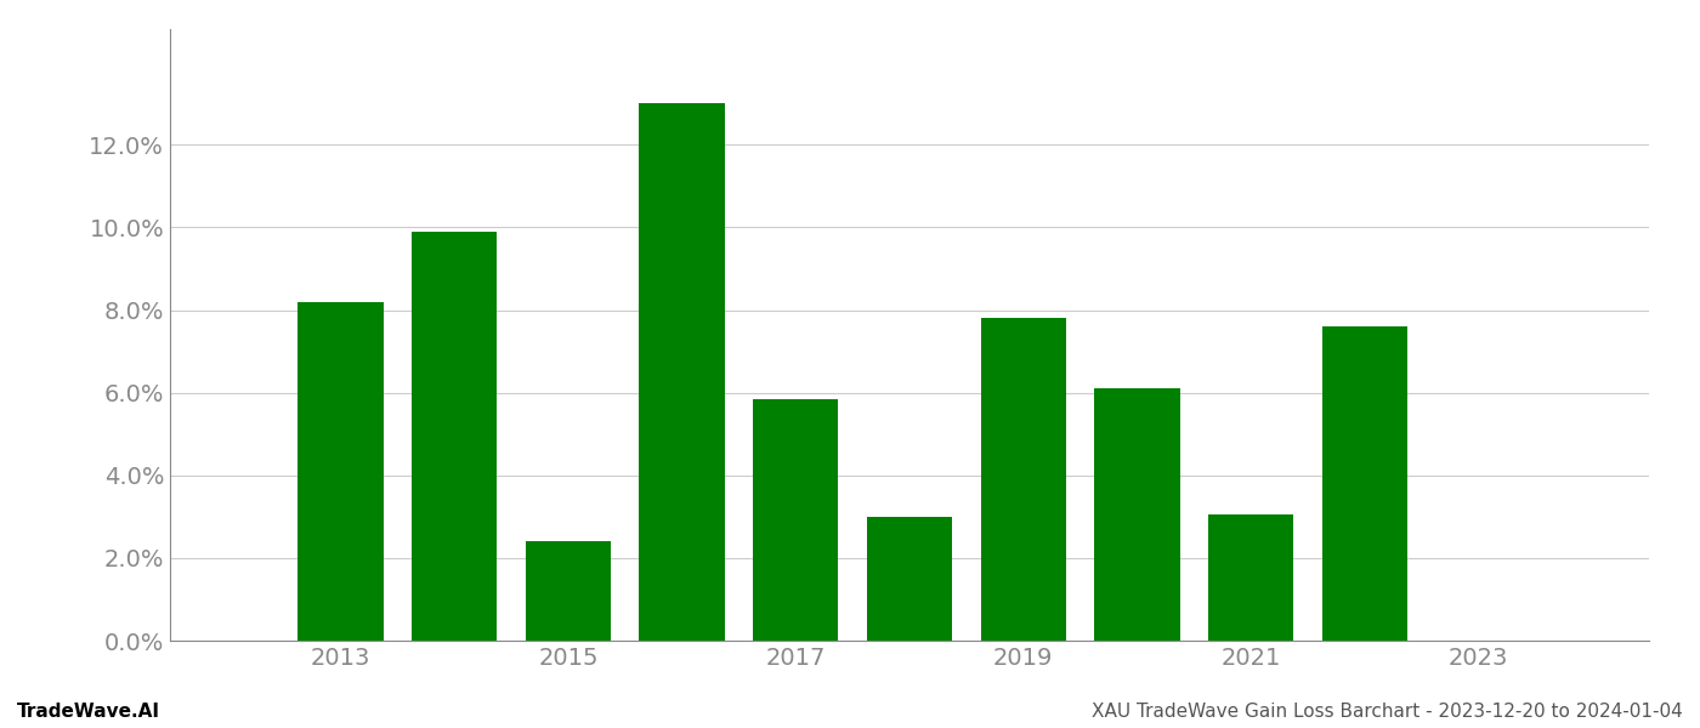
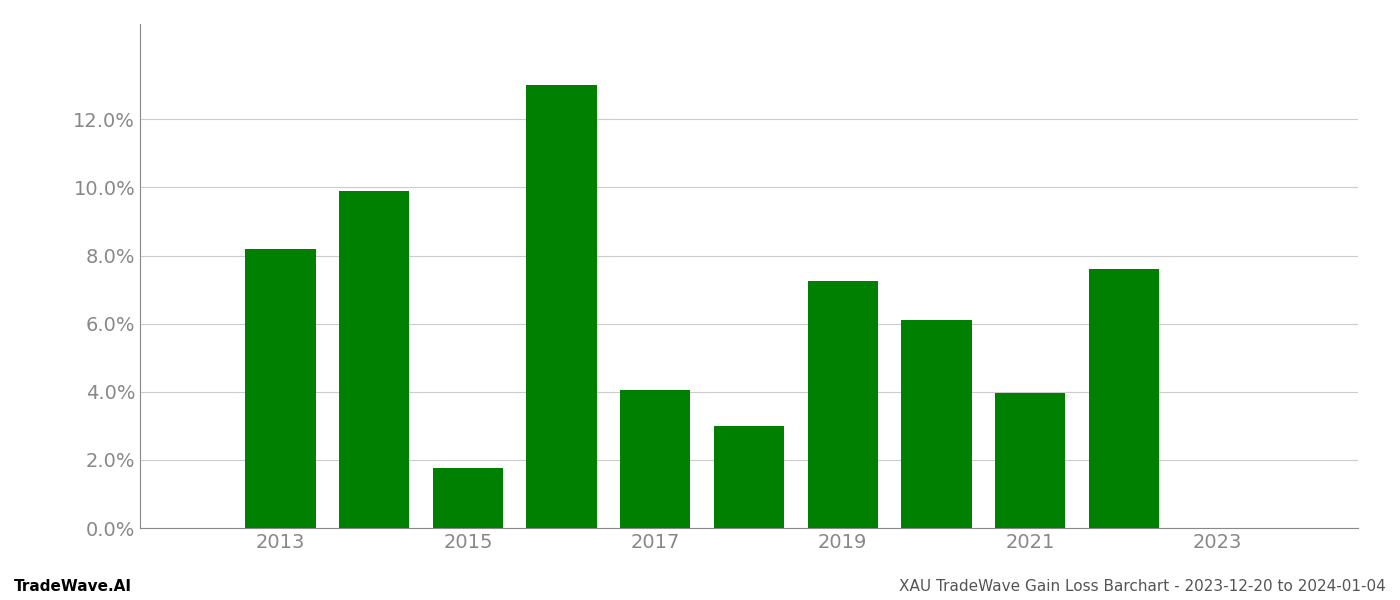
2015: 2.40% -> 1.75%
2017: 5.85% -> 4.05%
2019: 7.80% -> 7.25%
2021: 3.05% -> 3.95%
